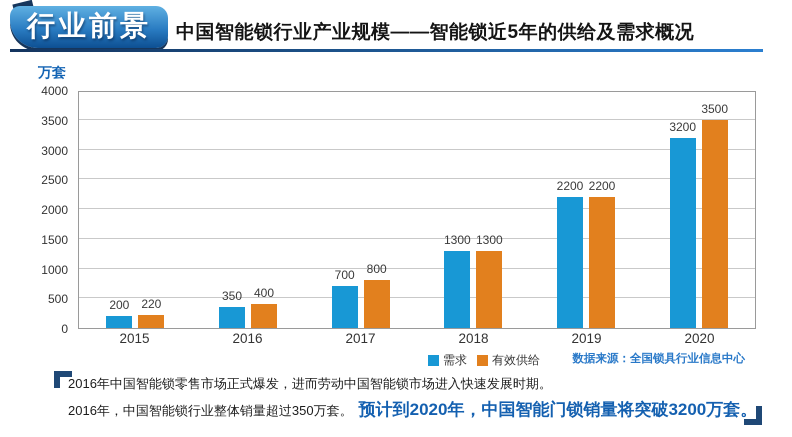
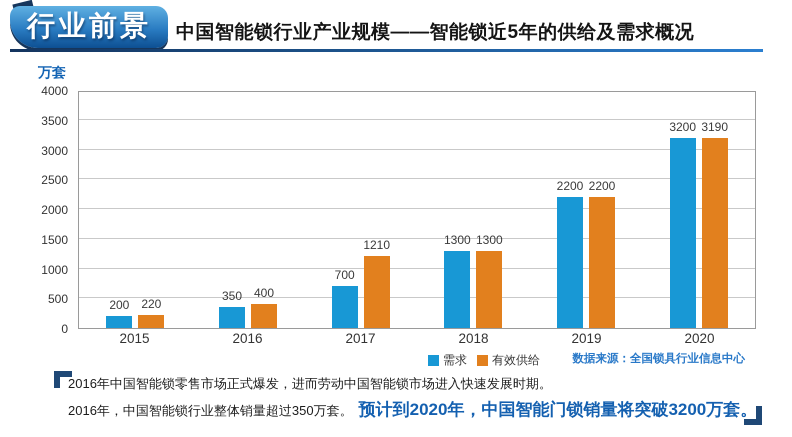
有效供给/2017: 800 -> 1210
有效供给/2020: 3500 -> 3190
